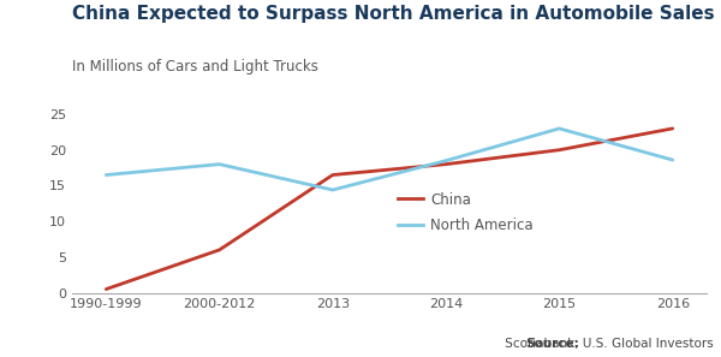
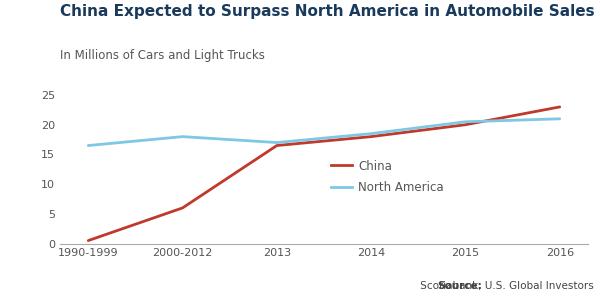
North America/2013: 14.4 -> 17.0
North America/2015: 23.0 -> 20.5
North America/2016: 18.6 -> 21.0
